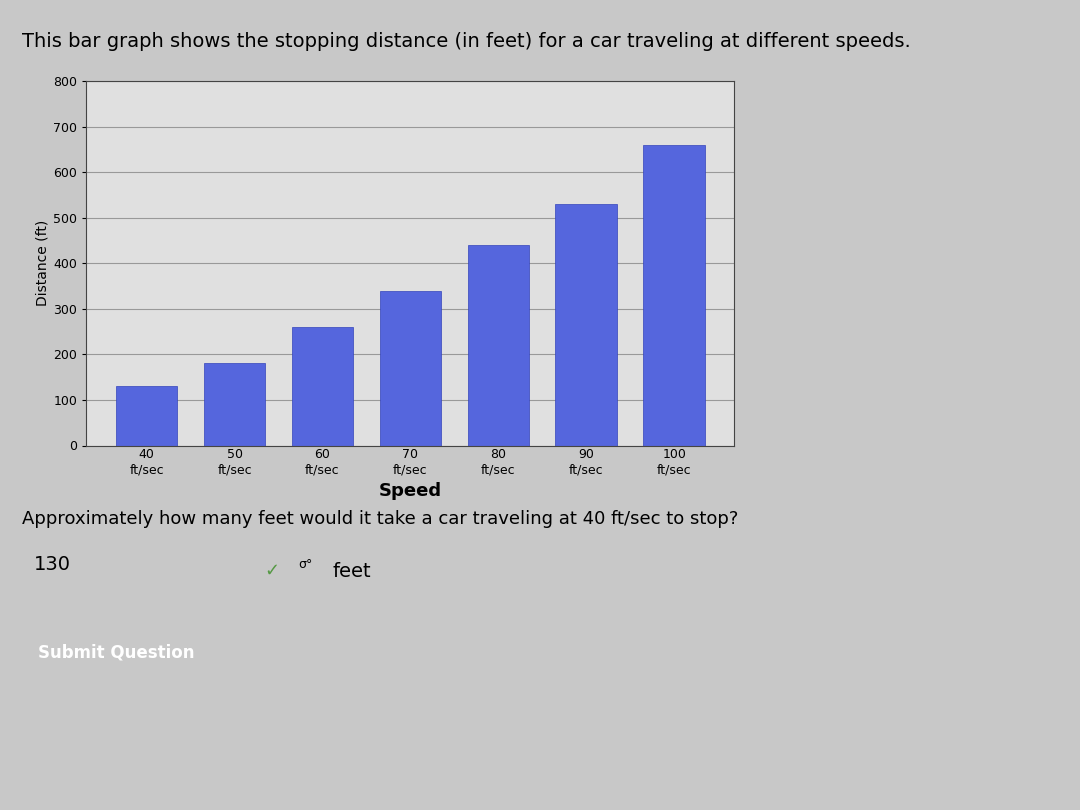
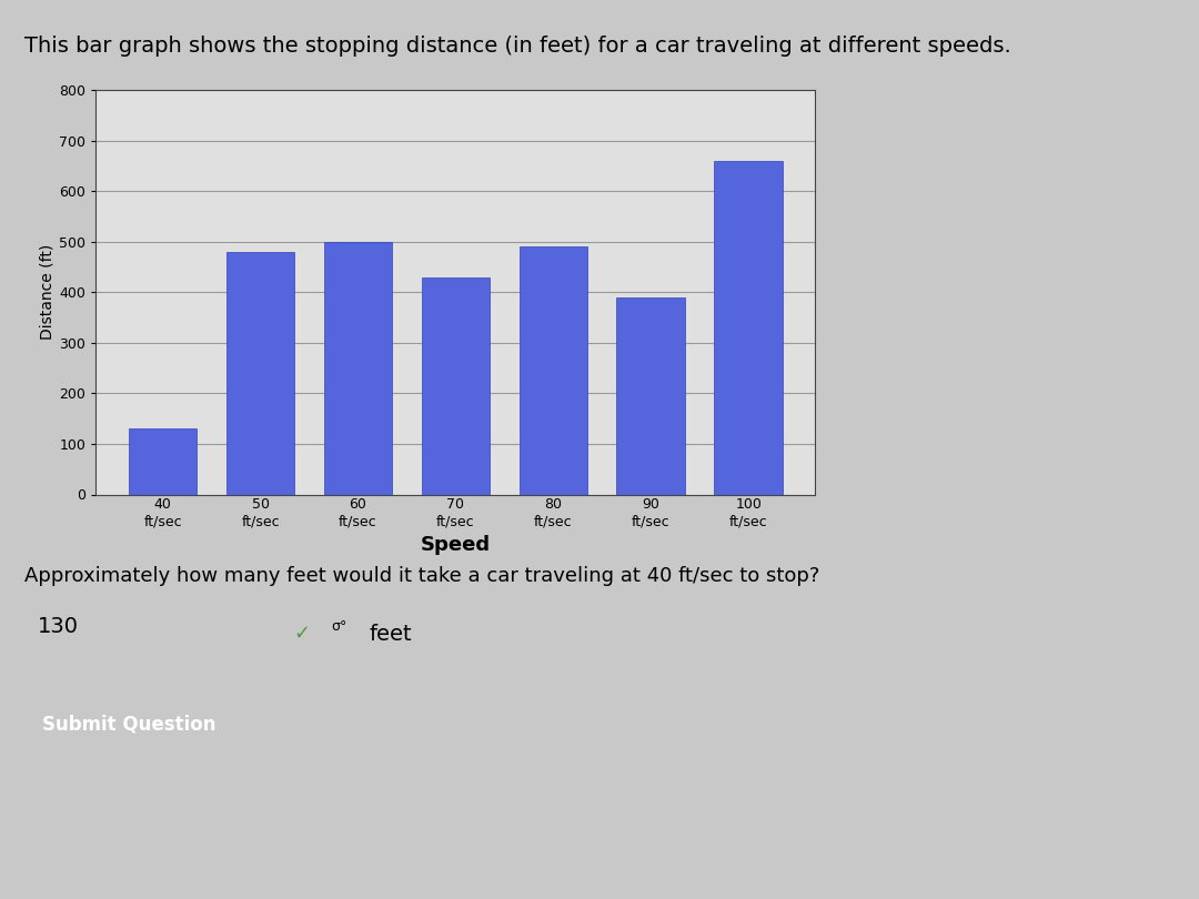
50 ft/sec: 180 -> 480
60 ft/sec: 260 -> 500
70 ft/sec: 340 -> 430
80 ft/sec: 440 -> 490
90 ft/sec: 530 -> 390
